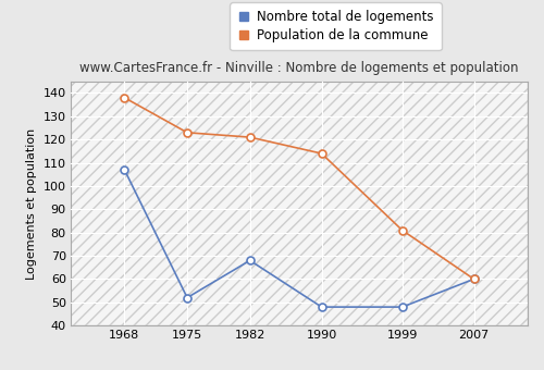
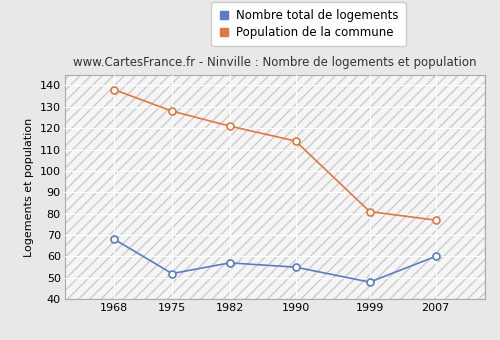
Nombre total de logements/1968: 107 -> 68
Population de la commune/1975: 123 -> 128
Nombre total de logements/1982: 68 -> 57
Nombre total de logements/1990: 48 -> 55
Population de la commune/2007: 60 -> 77
